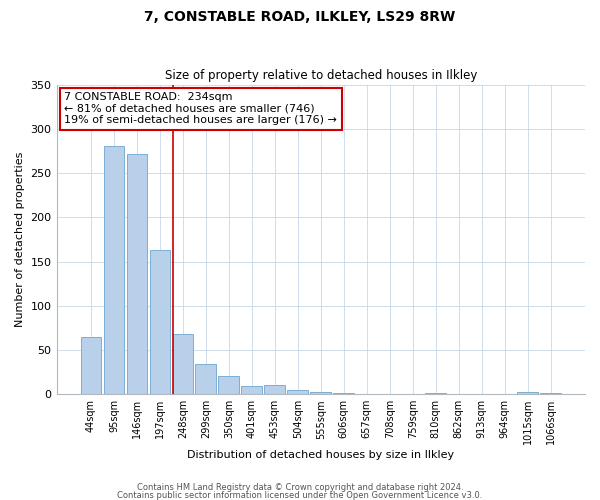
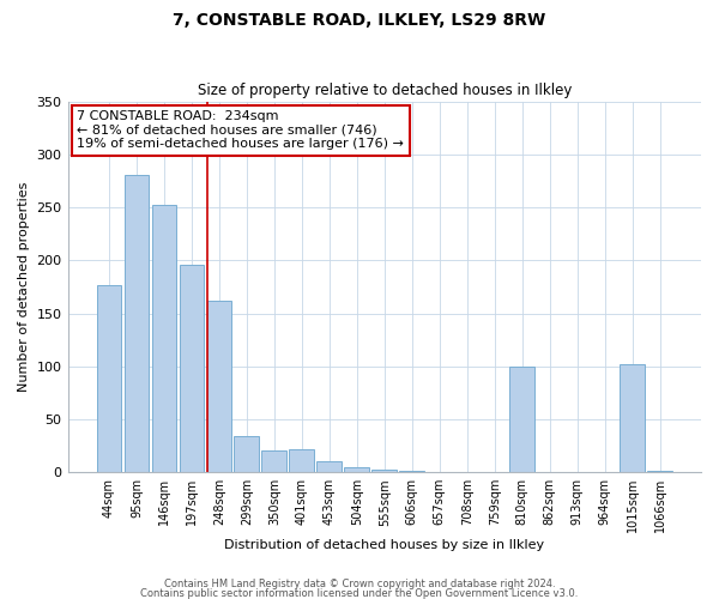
44sqm: 65 -> 176
146sqm: 272 -> 252
197sqm: 163 -> 196
248sqm: 68 -> 162
401sqm: 9 -> 22
810sqm: 1 -> 100
1015sqm: 2 -> 102
